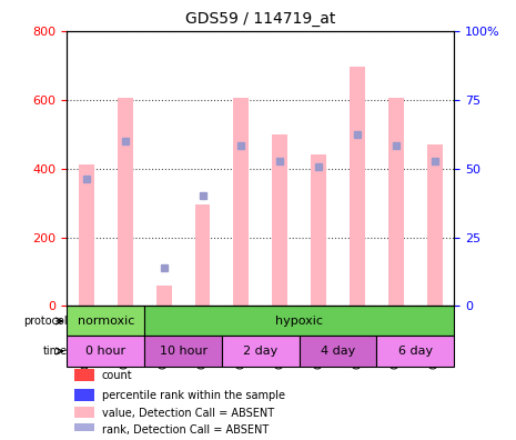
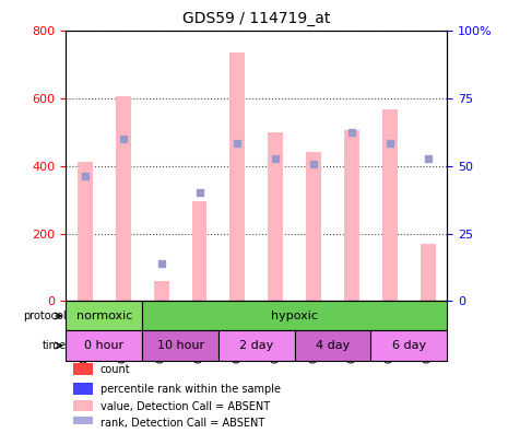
GSM4172: 605 -> 735
GSM1225: 695 -> 505
GSM4178: 605 -> 565
GSM4181: 470 -> 170
